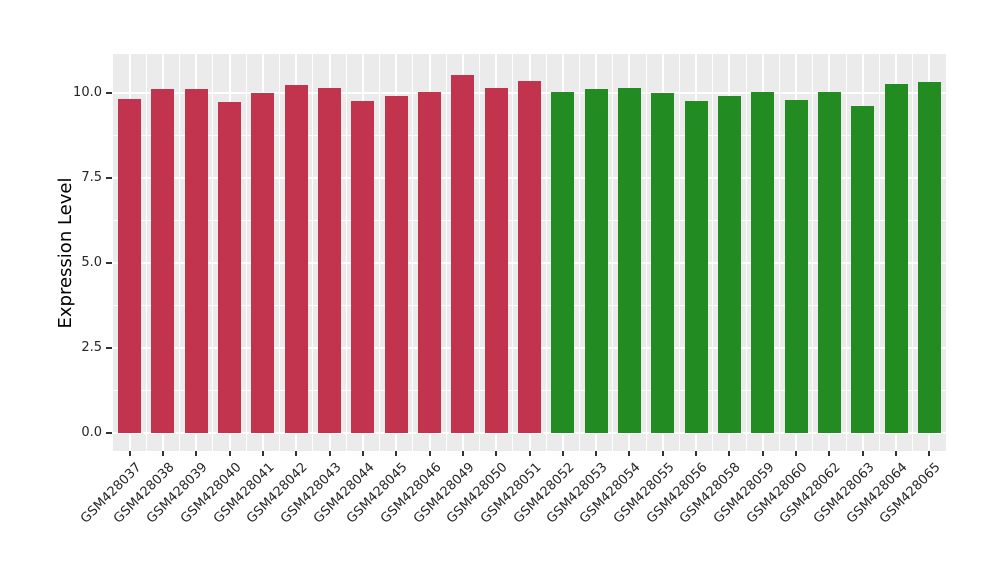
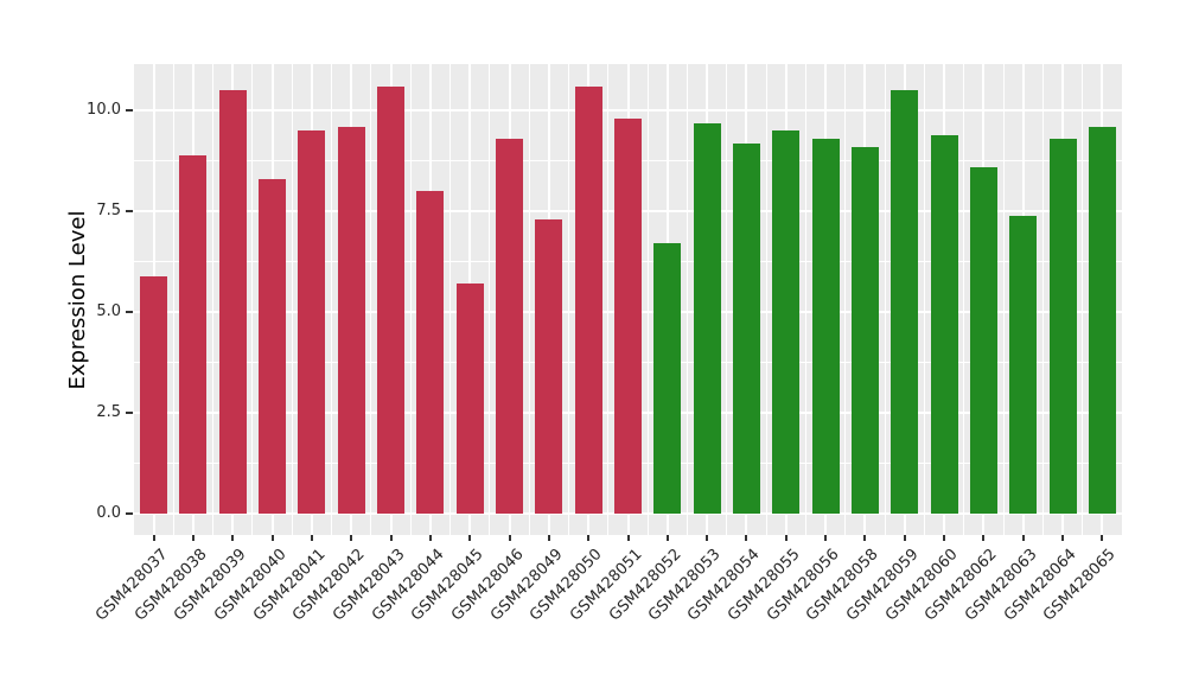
GSM428037: 9.8 -> 5.9
GSM428038: 10.1 -> 8.9
GSM428039: 10.1 -> 10.5
GSM428040: 9.8 -> 8.3
GSM428041: 10.0 -> 9.5
GSM428042: 10.2 -> 9.6
GSM428043: 10.2 -> 10.6
GSM428044: 9.8 -> 8.0
GSM428045: 9.9 -> 5.7
GSM428046: 10.0 -> 9.3
GSM428049: 10.6 -> 7.3
GSM428050: 10.2 -> 10.6
GSM428051: 10.4 -> 9.8
GSM428052: 10.1 -> 6.7
GSM428053: 10.1 -> 9.7
GSM428054: 10.2 -> 9.2
GSM428055: 10.0 -> 9.5
GSM428056: 9.8 -> 9.3
GSM428058: 9.9 -> 9.1
GSM428059: 10.1 -> 10.5
GSM428060: 9.8 -> 9.4
GSM428062: 10.1 -> 8.6
GSM428063: 9.6 -> 7.4
GSM428064: 10.3 -> 9.3
GSM428065: 10.3 -> 9.6
